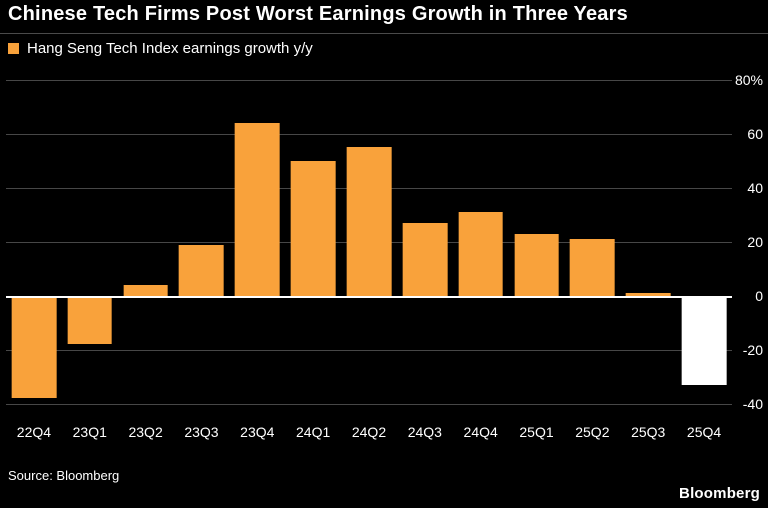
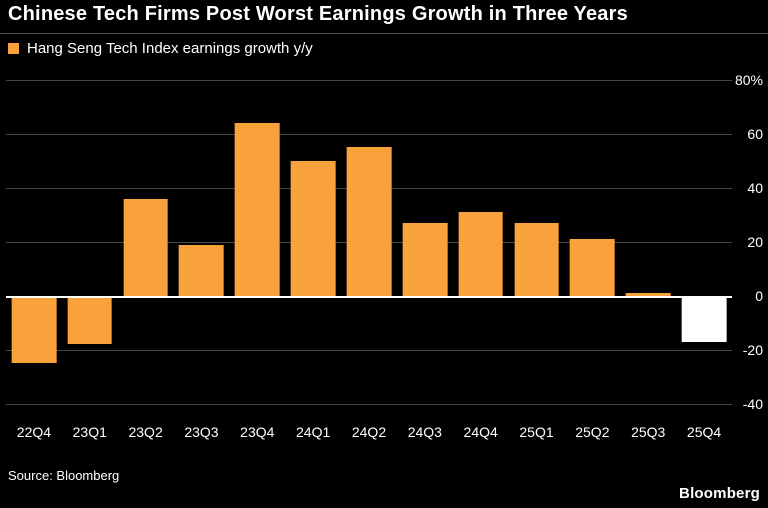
22Q4: -38% -> -25%
23Q2: 4% -> 36%
25Q1: 23% -> 27%
25Q4: -33% -> -17%
